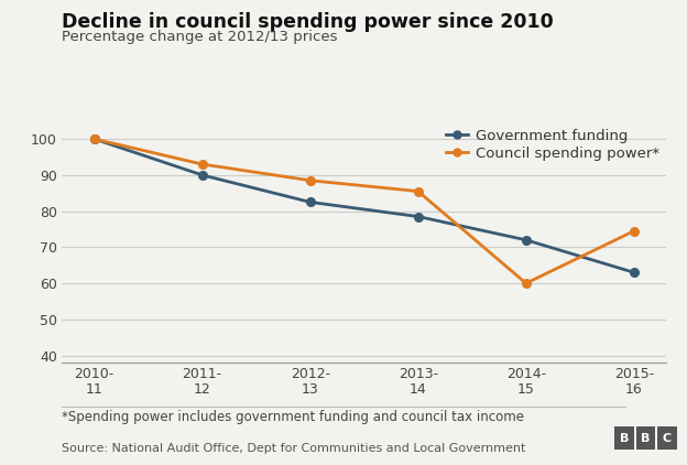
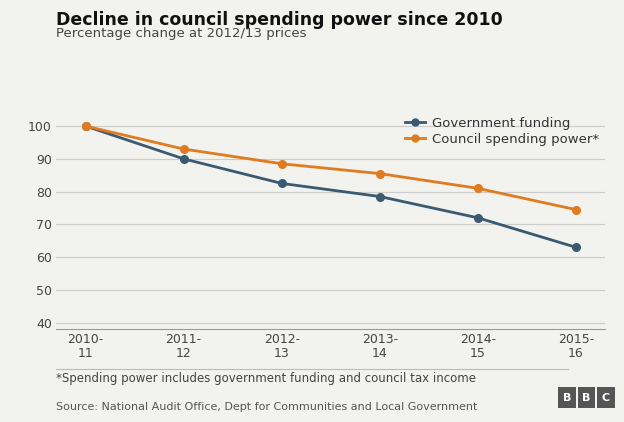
Council spending power*/2014- 15: 60.0 -> 81.0
